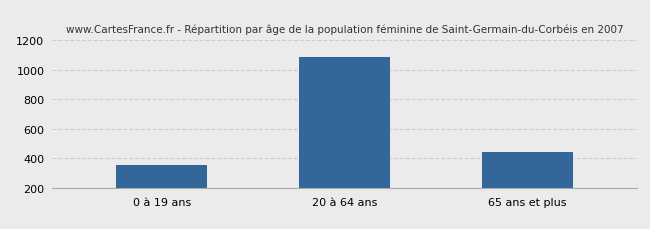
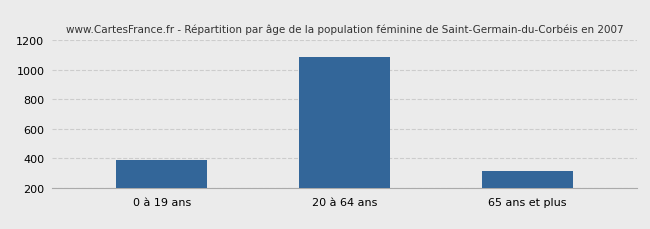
0 à 19 ans: 360 -> 390
65 ans et plus: 440 -> 310
